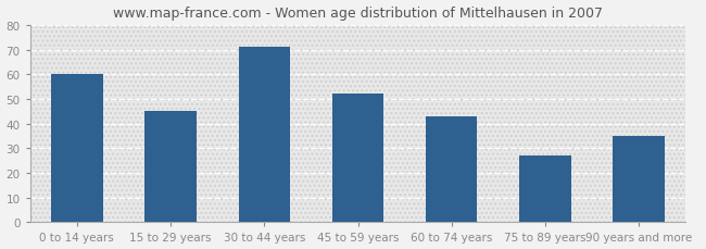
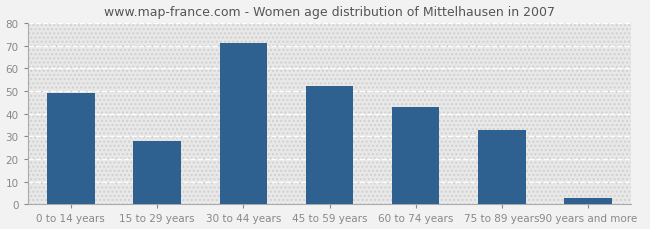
0 to 14 years: 60 -> 49
15 to 29 years: 45 -> 28
75 to 89 years: 27 -> 33
90 years and more: 35 -> 3
